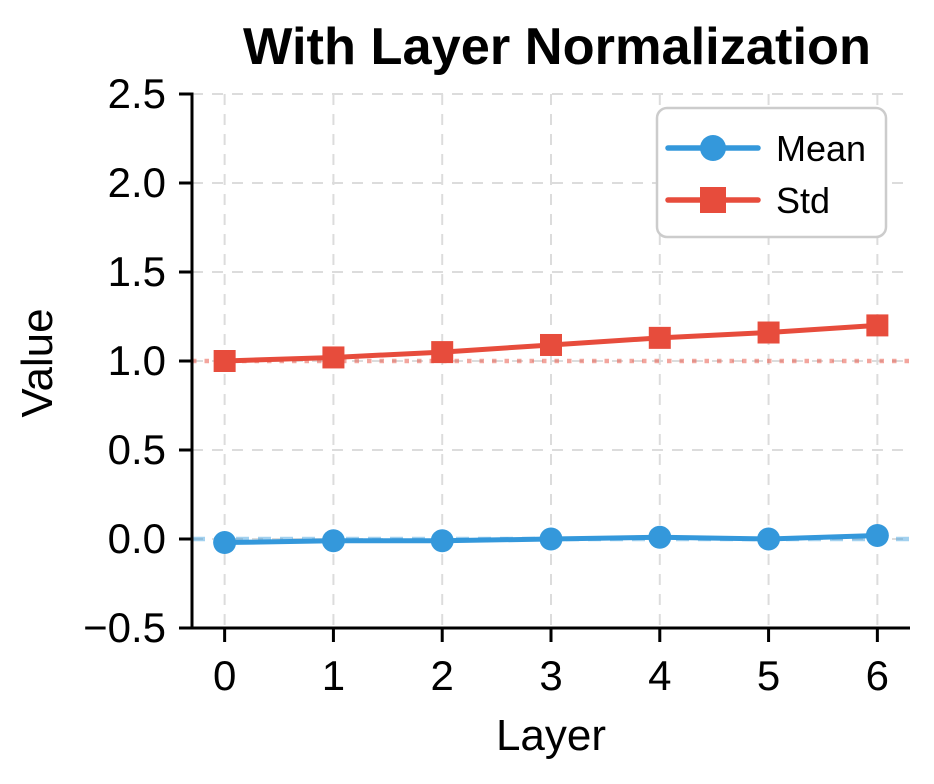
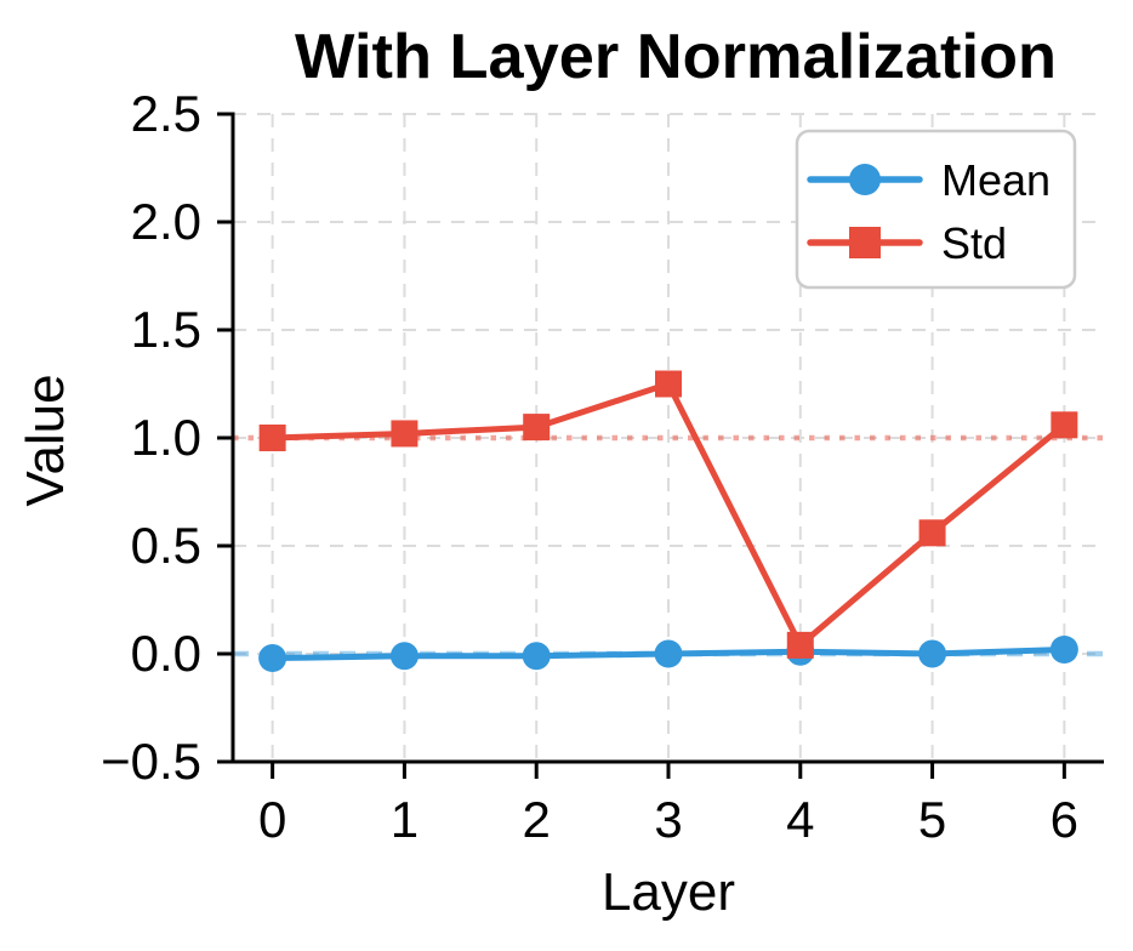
Std/3: 1.09 -> 1.25
Std/4: 1.13 -> 0.04
Std/5: 1.16 -> 0.56
Std/6: 1.20 -> 1.06
